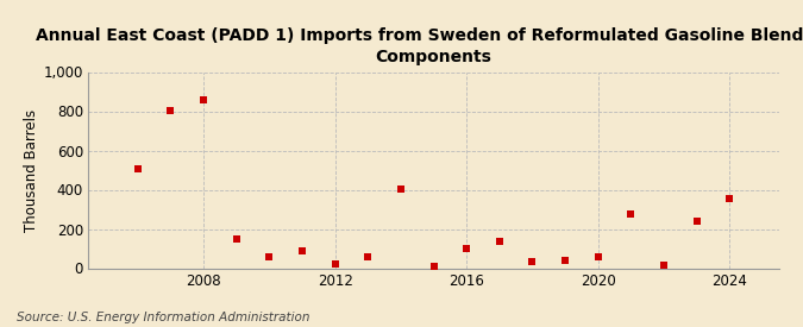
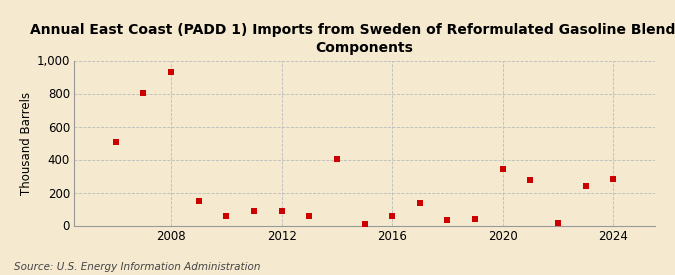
2008: 860 -> 930
2012: 20 -> 90
2016: 100 -> 60
2020: 60 -> 340
2024: 350 -> 280
